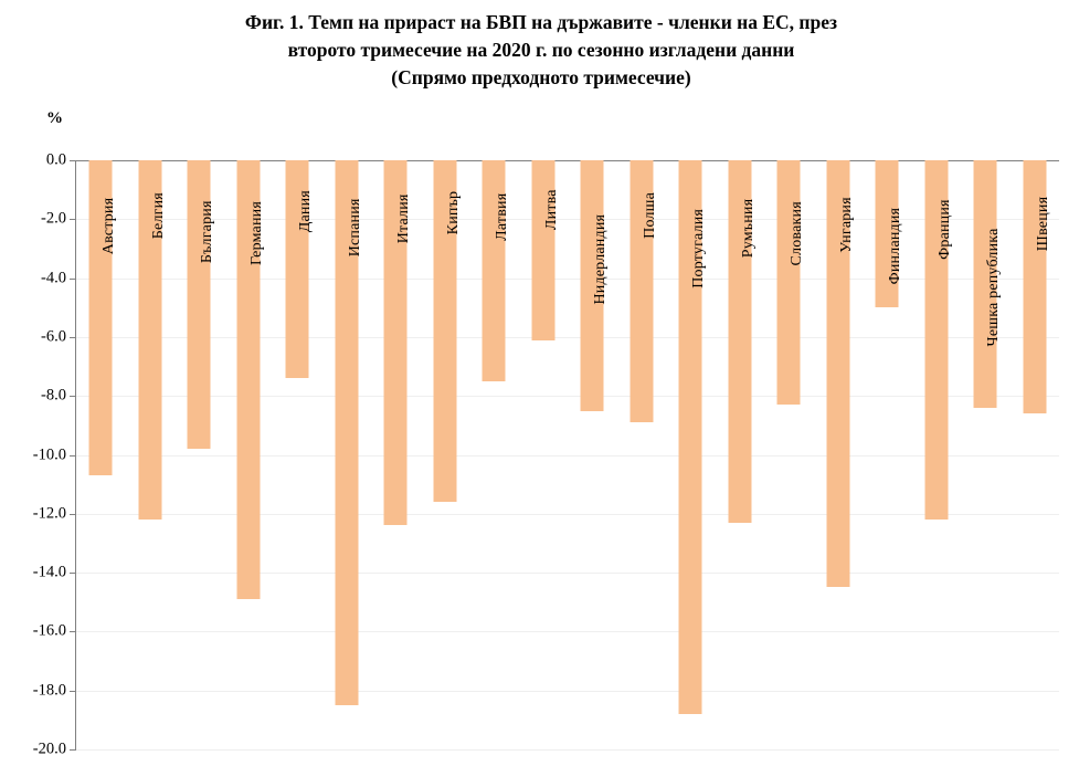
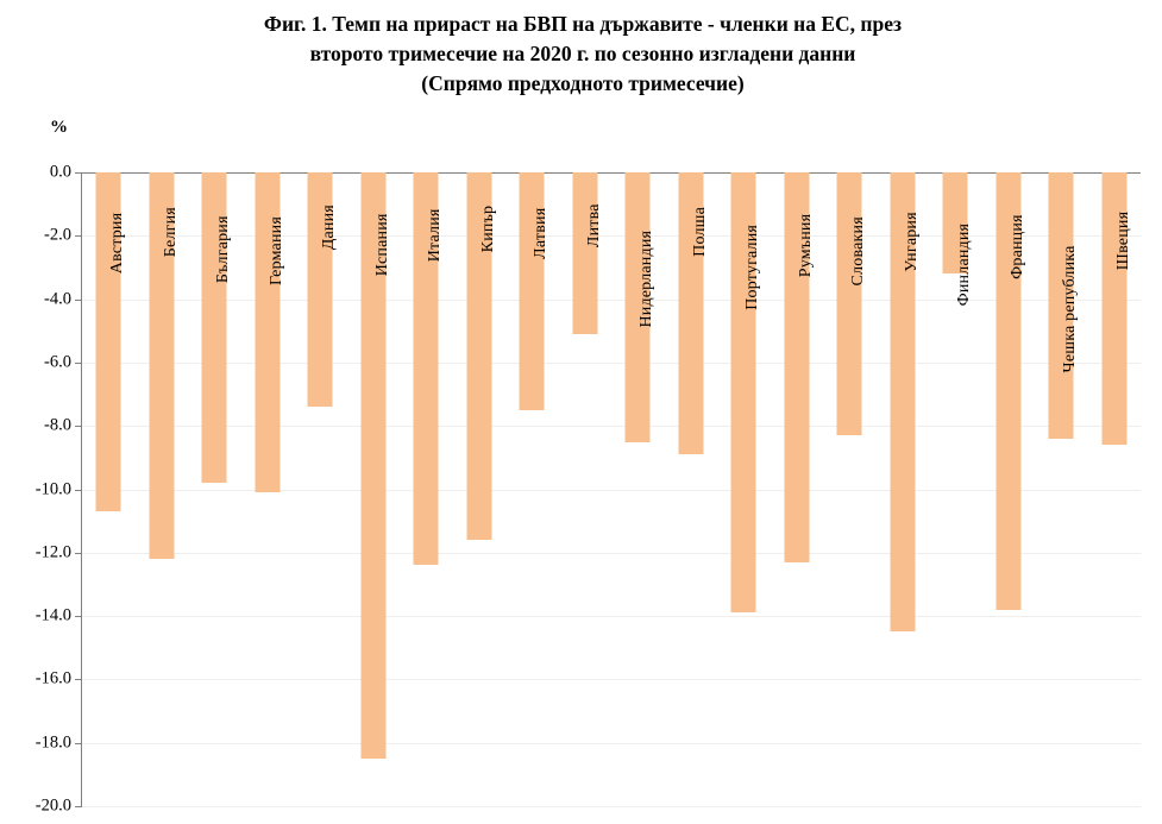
Германия: -14.9 -> -10.1
Литва: -6.1 -> -5.1
Португалия: -18.8 -> -13.9
Финландия: -5.0 -> -3.2
Франция: -12.2 -> -13.8
